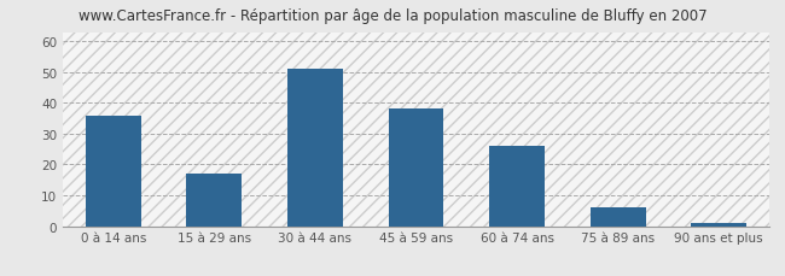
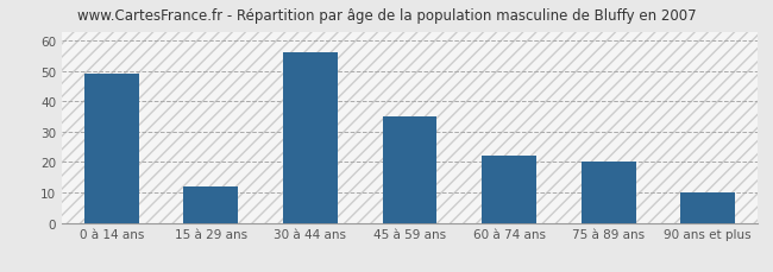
0 à 14 ans: 36 -> 49
15 à 29 ans: 17 -> 12
30 à 44 ans: 51 -> 56
45 à 59 ans: 38 -> 35
60 à 74 ans: 26 -> 22
75 à 89 ans: 6 -> 20
90 ans et plus: 1 -> 10
